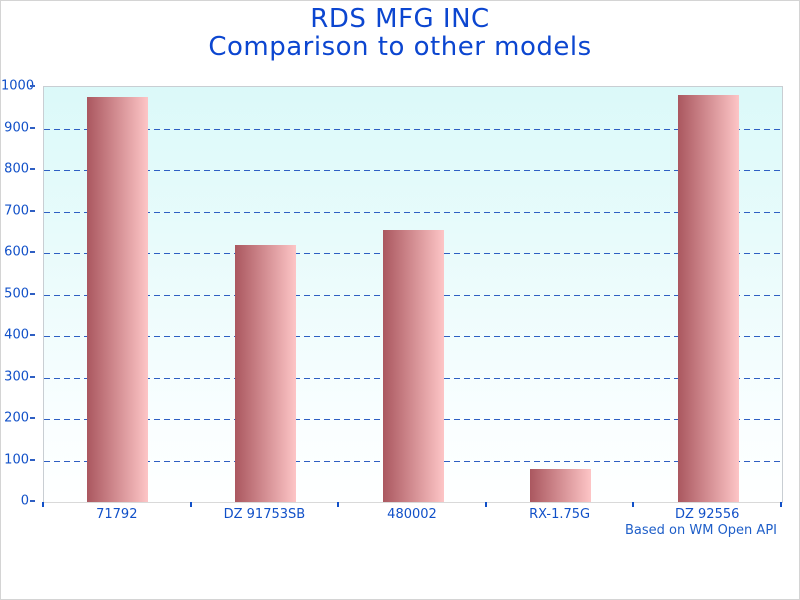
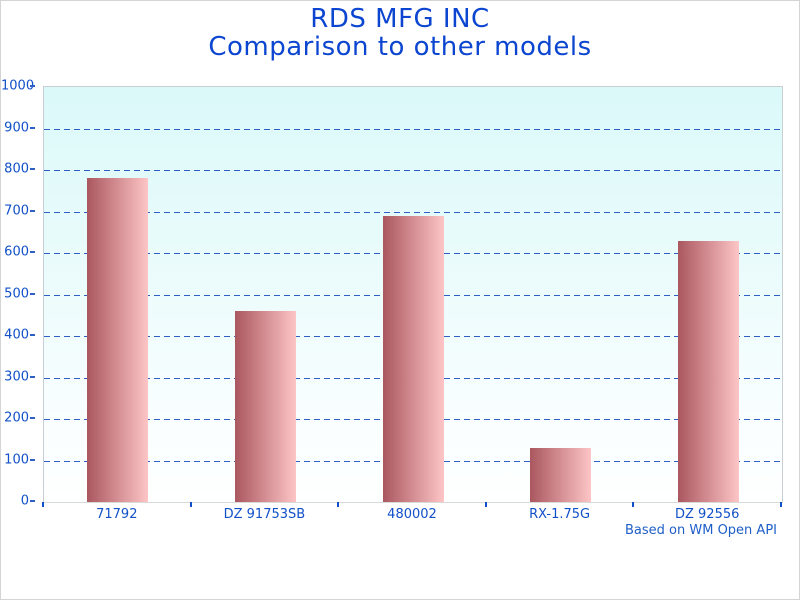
71792: 980 -> 780
DZ 91753SB: 620 -> 460
480002: 660 -> 690
RX-1.75G: 80 -> 130
DZ 92556: 980 -> 630
